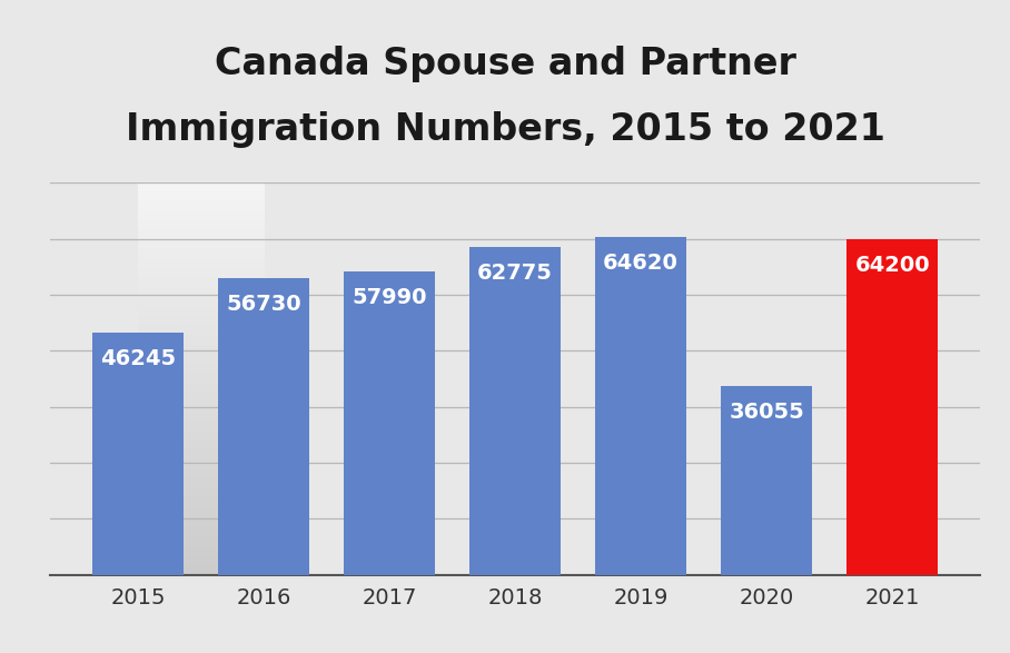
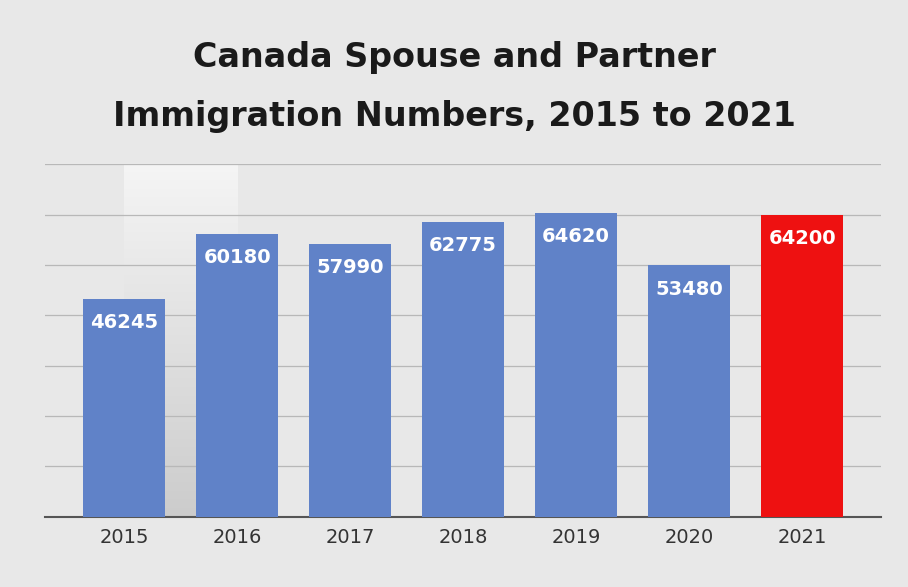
2016: 56730 -> 60180
2020: 36055 -> 53480
